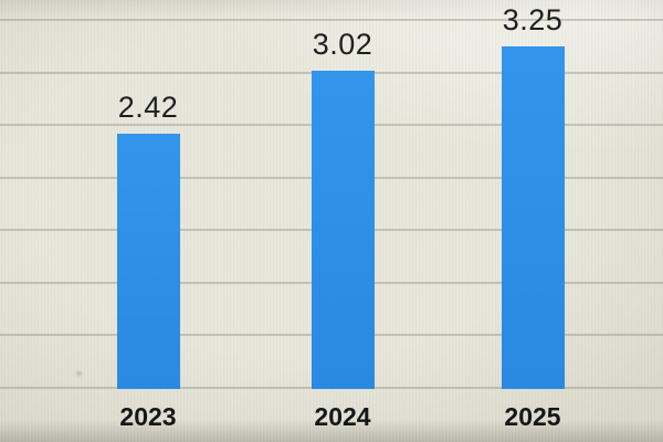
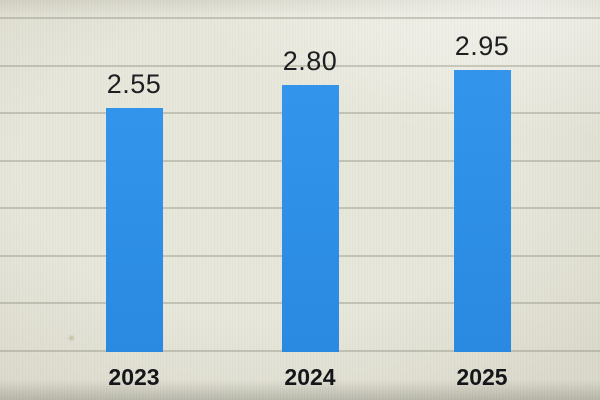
2023: 2.42 -> 2.55
2024: 3.02 -> 2.80
2025: 3.25 -> 2.95
